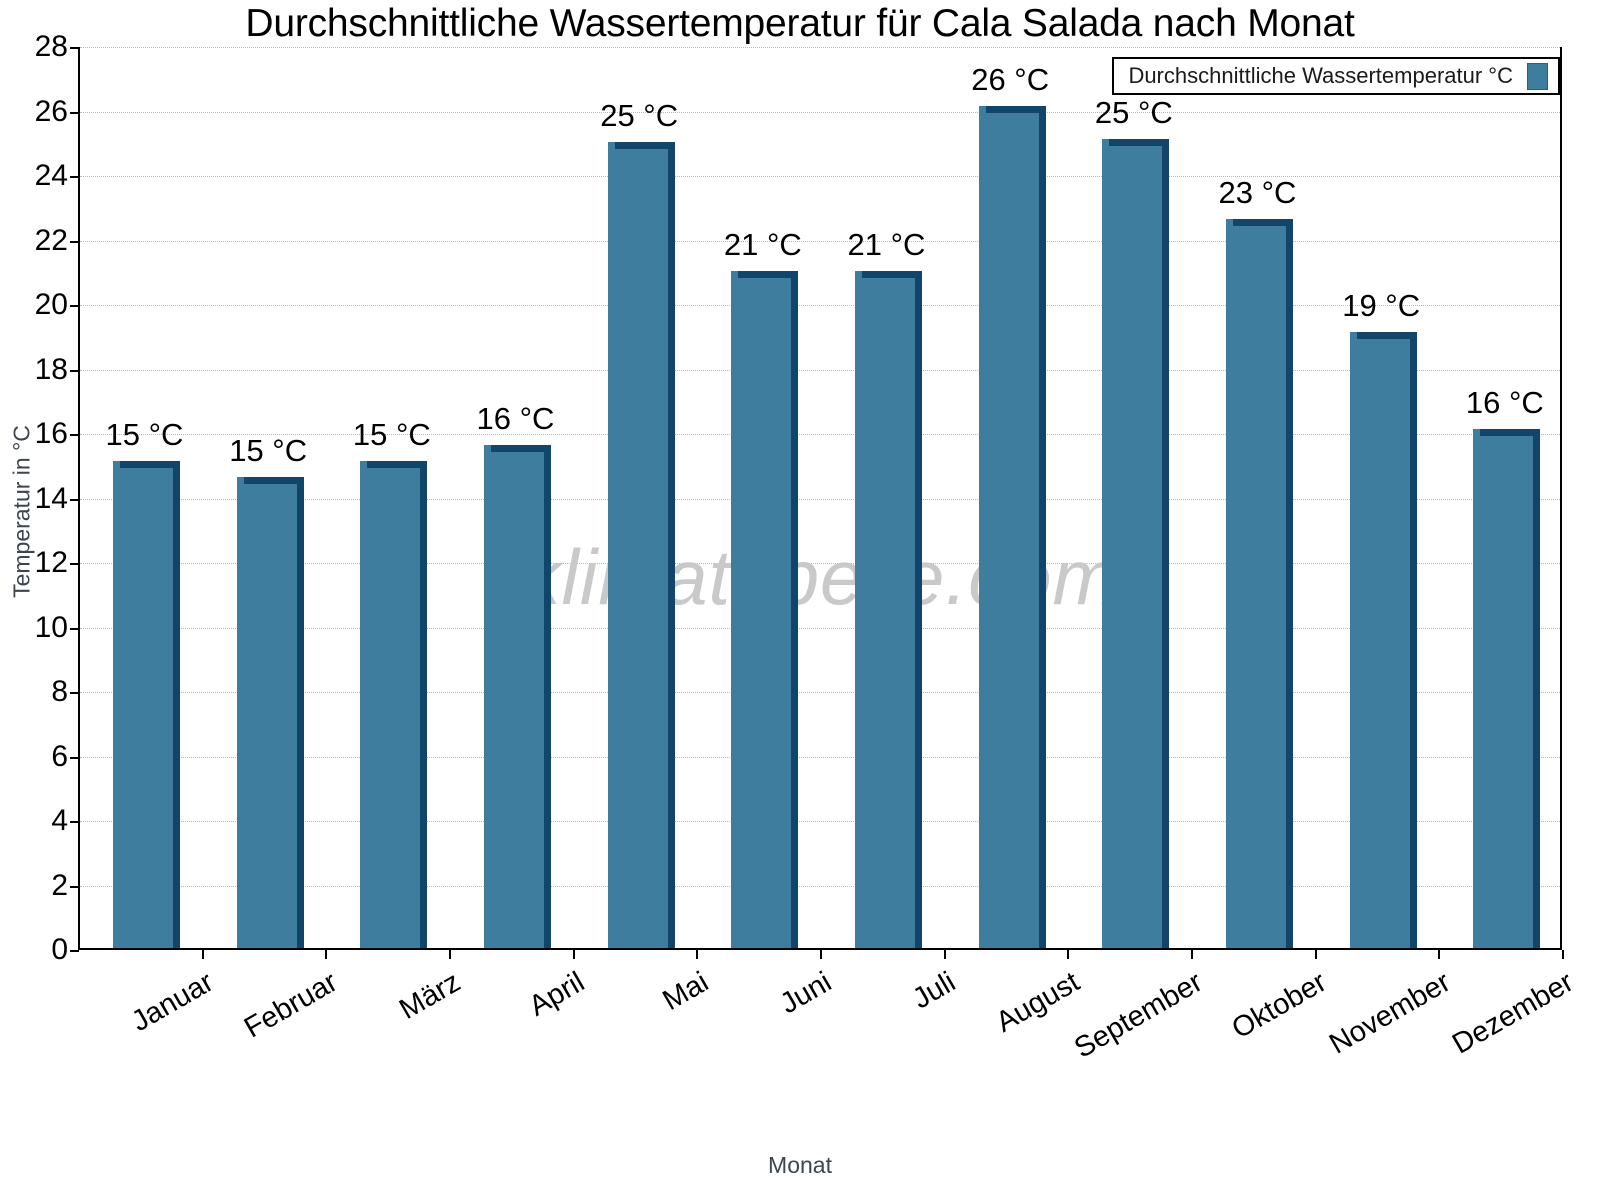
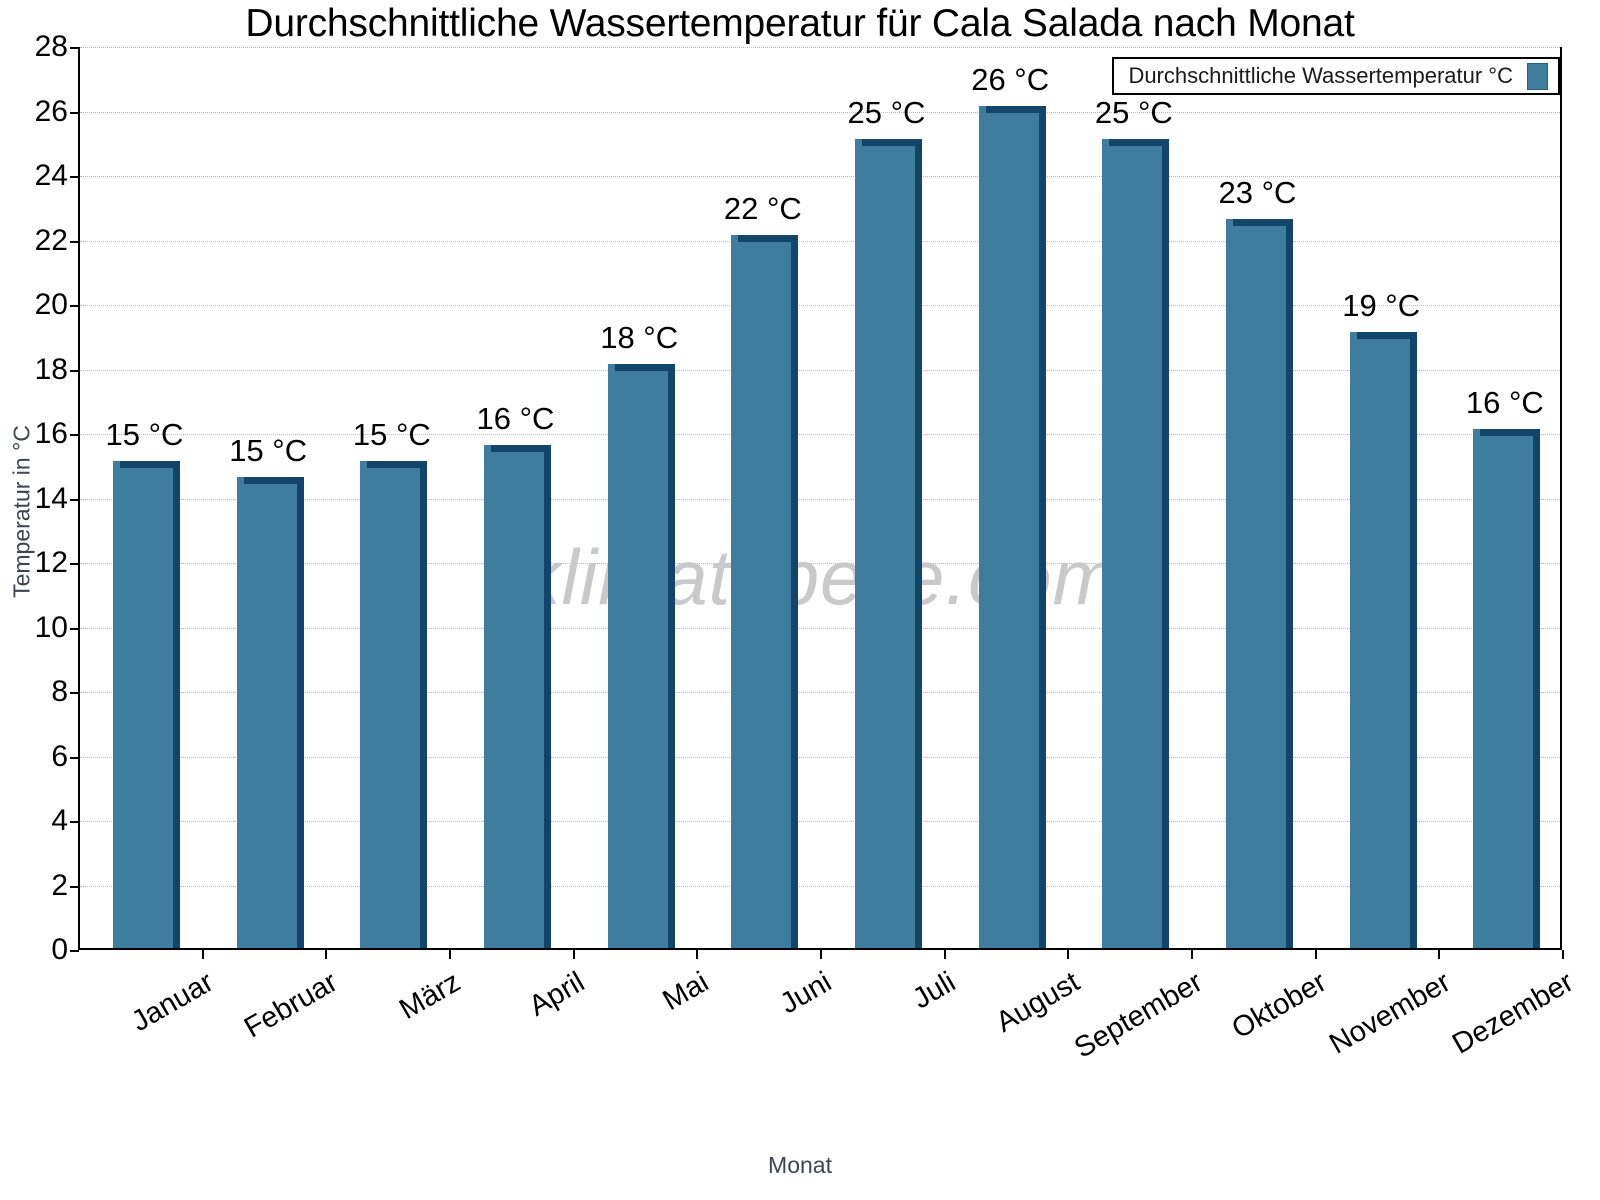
Mai: 25 -> 18
Juni: 21 -> 22
Juli: 21 -> 25
